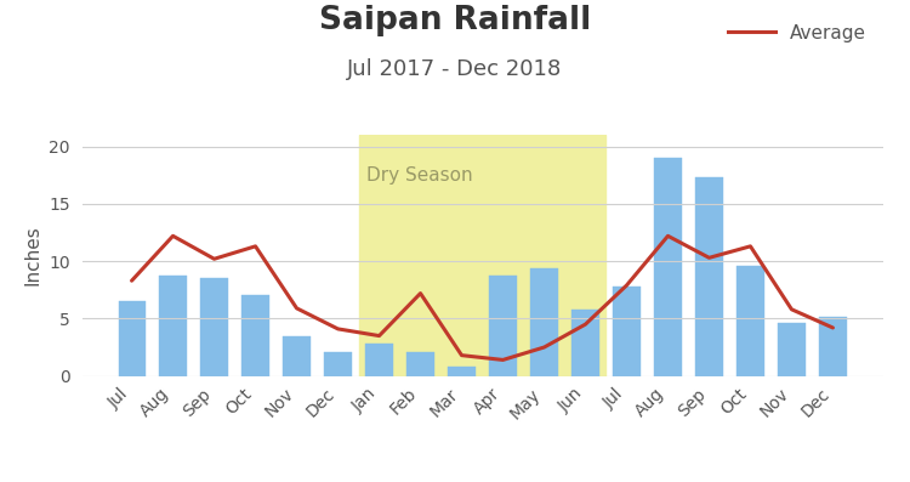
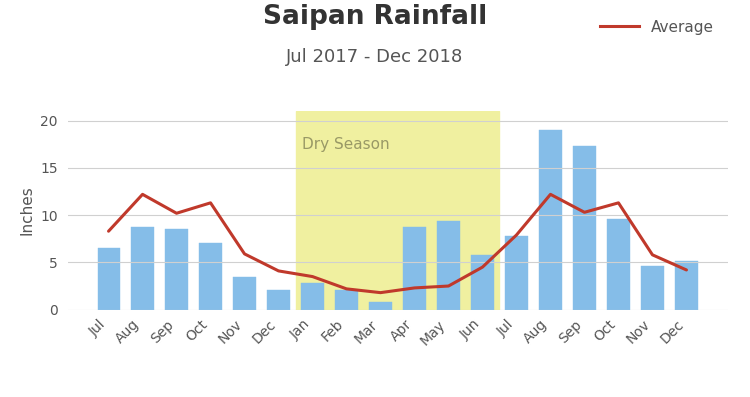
Average/Feb: 7.2 -> 2.2
Average/Apr: 1.4 -> 2.3
